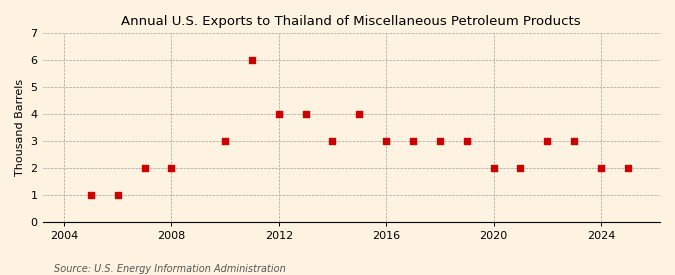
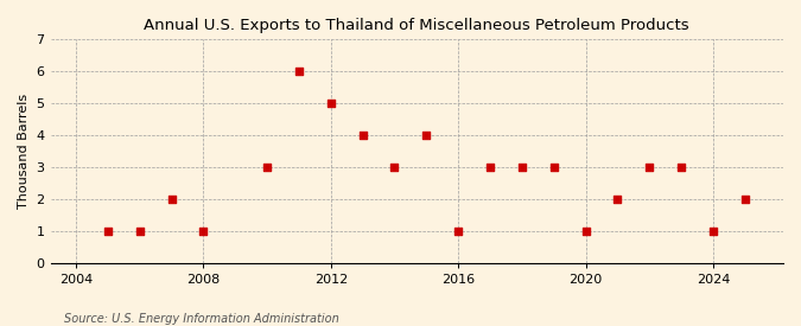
2008: 2 -> 1
2012: 4 -> 5
2016: 3 -> 1
2020: 2 -> 1
2024: 2 -> 1
